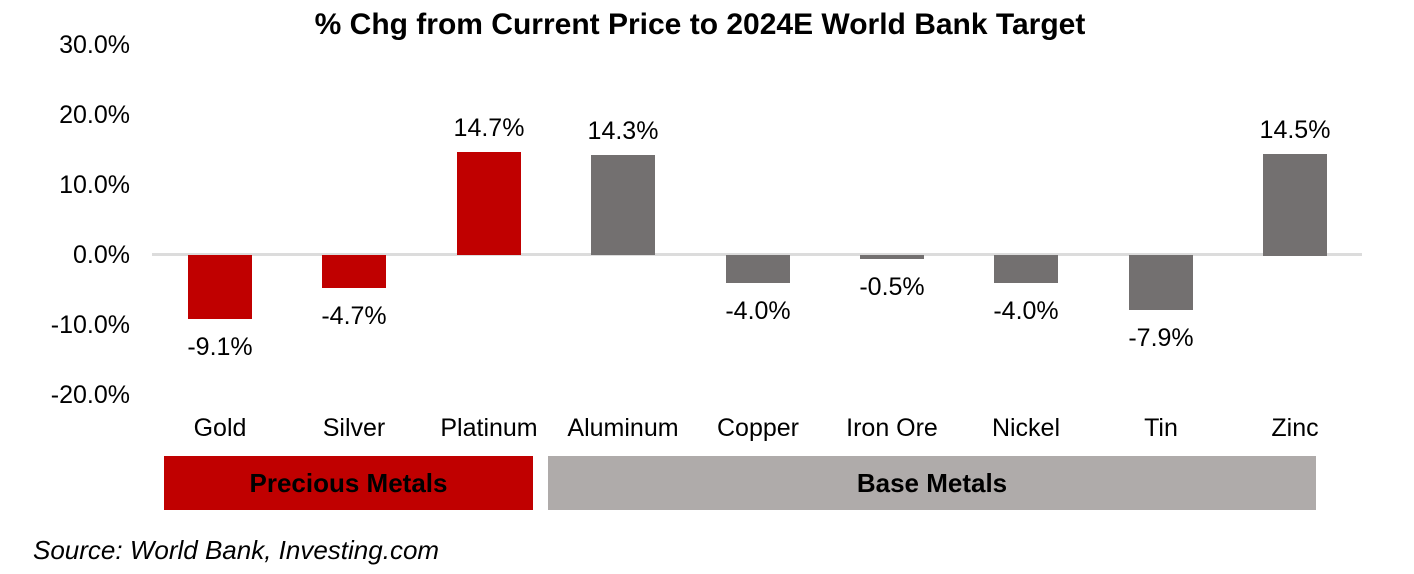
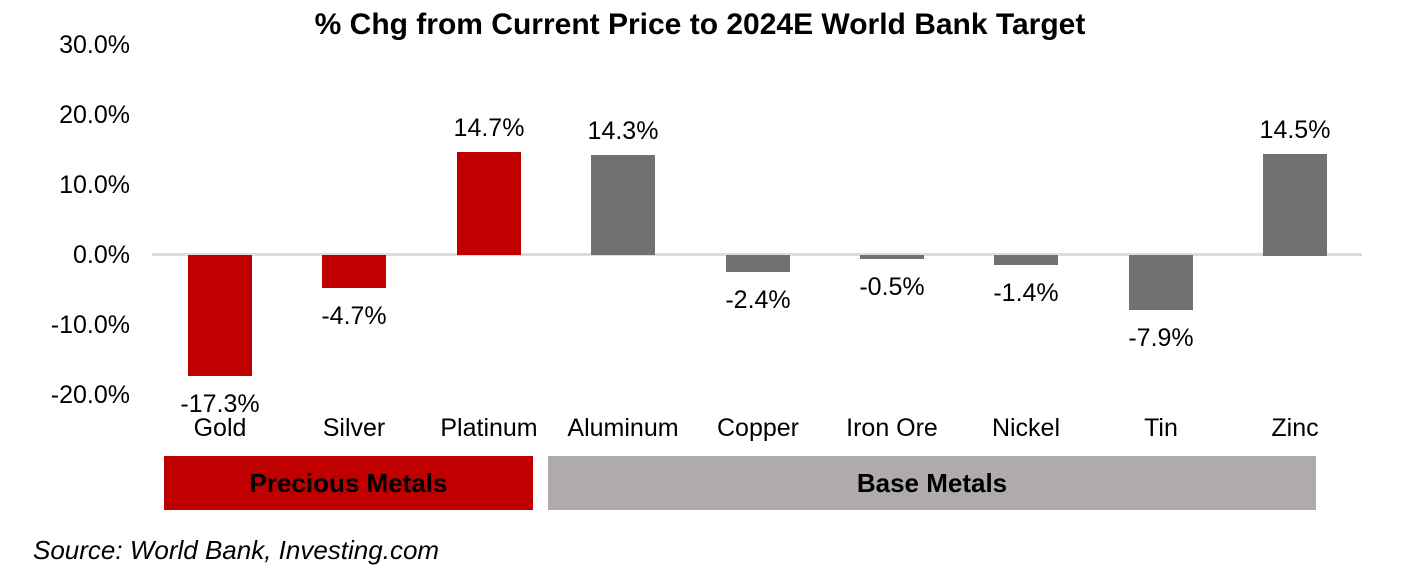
Gold: -9.1% -> -17.3%
Copper: -4.0% -> -2.4%
Nickel: -4.0% -> -1.4%
